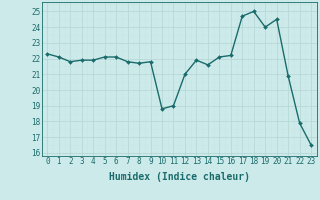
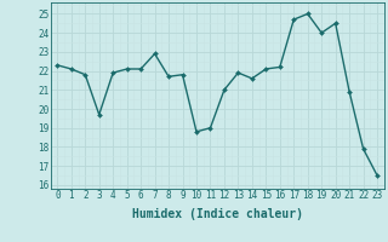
3: 21.9 -> 19.7
7: 21.8 -> 22.9
